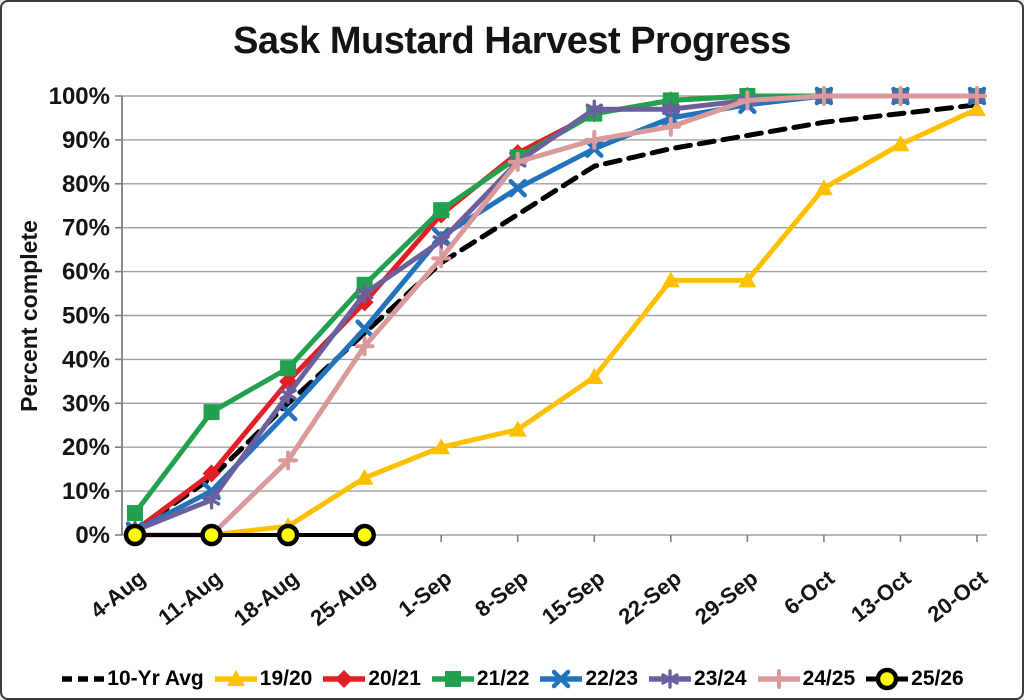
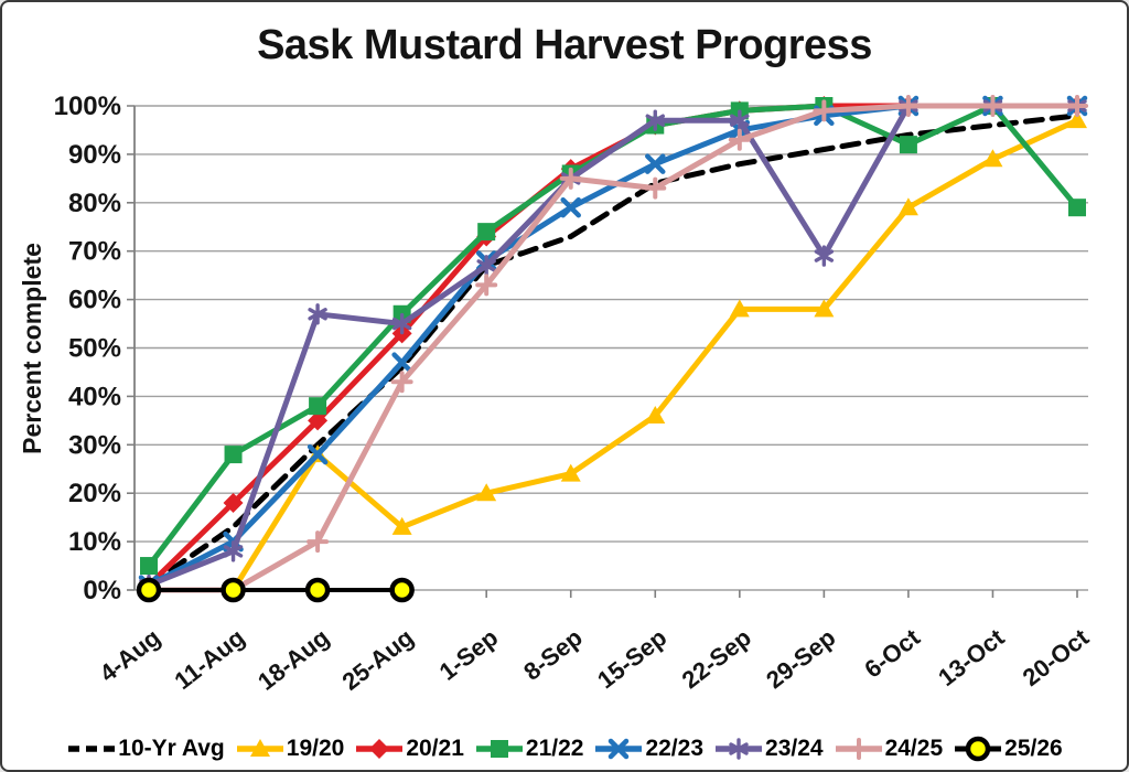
20/21/11-Aug: 14% -> 18%
19/20/18-Aug: 2% -> 28%
23/24/18-Aug: 32% -> 57%
24/25/18-Aug: 17% -> 10%
10-Yr Avg/1-Sep: 62% -> 67%
24/25/15-Sep: 90% -> 83%
23/24/29-Sep: 99% -> 69%
21/22/6-Oct: 100% -> 92%
21/22/20-Oct: 100% -> 79%
